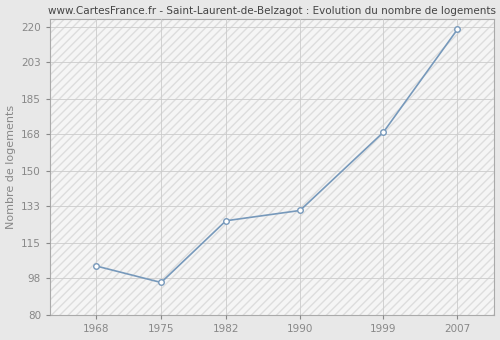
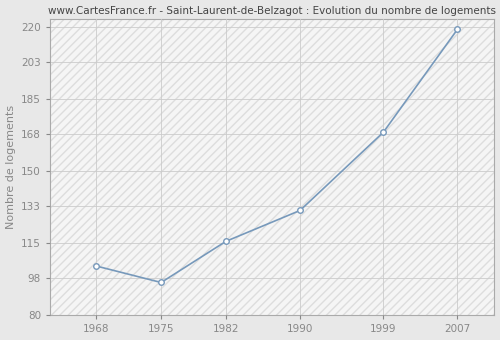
1982: 126 -> 116
